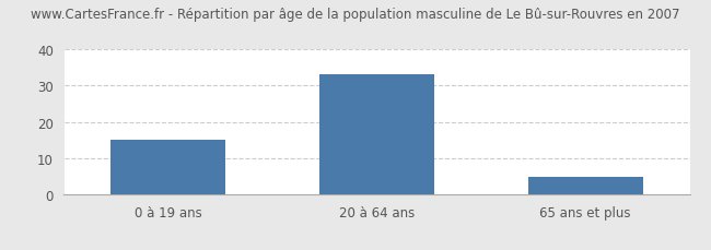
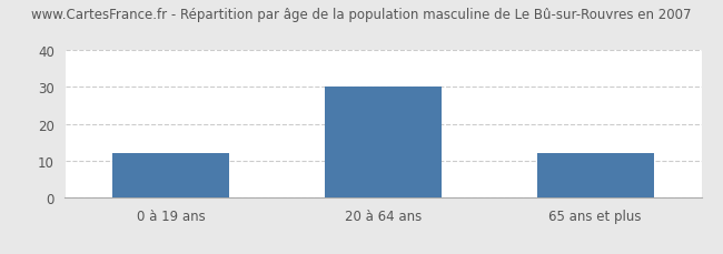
0 à 19 ans: 15 -> 12
20 à 64 ans: 33 -> 30
65 ans et plus: 5 -> 12
